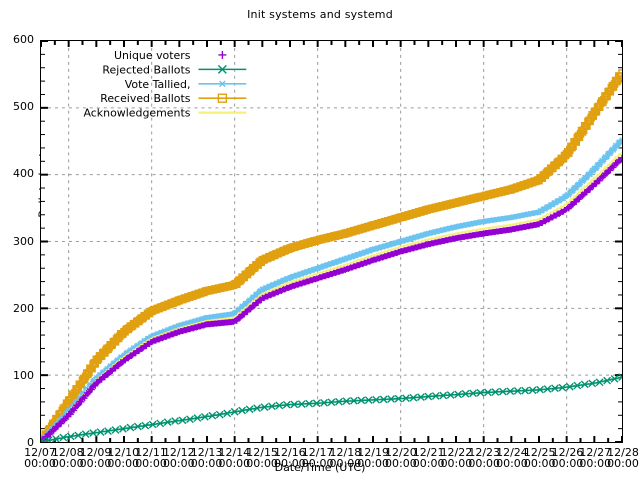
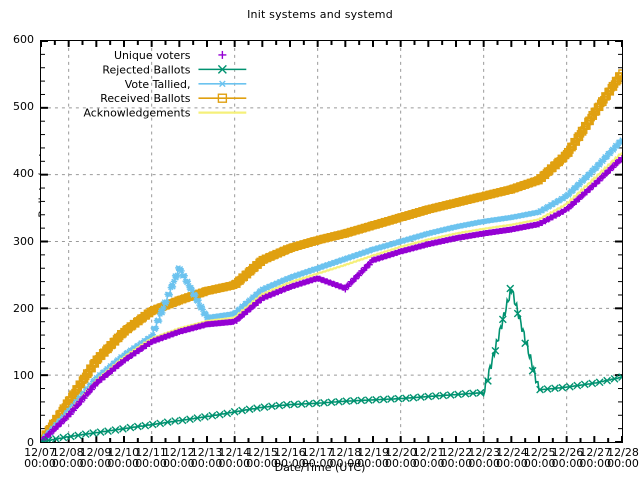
Vote Tallied,/12/12 00:00: 170 -> 260
Unique voters/12/18 00:00: 260 -> 230
Rejected Ballots/12/24 00:00: 80 -> 230
